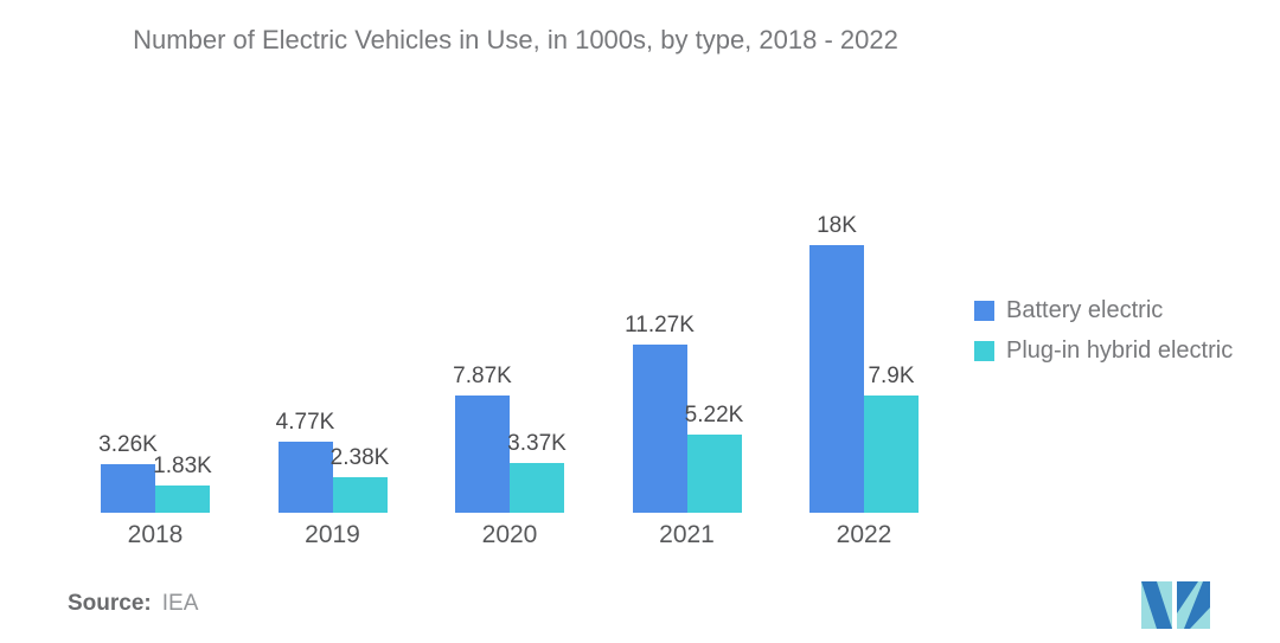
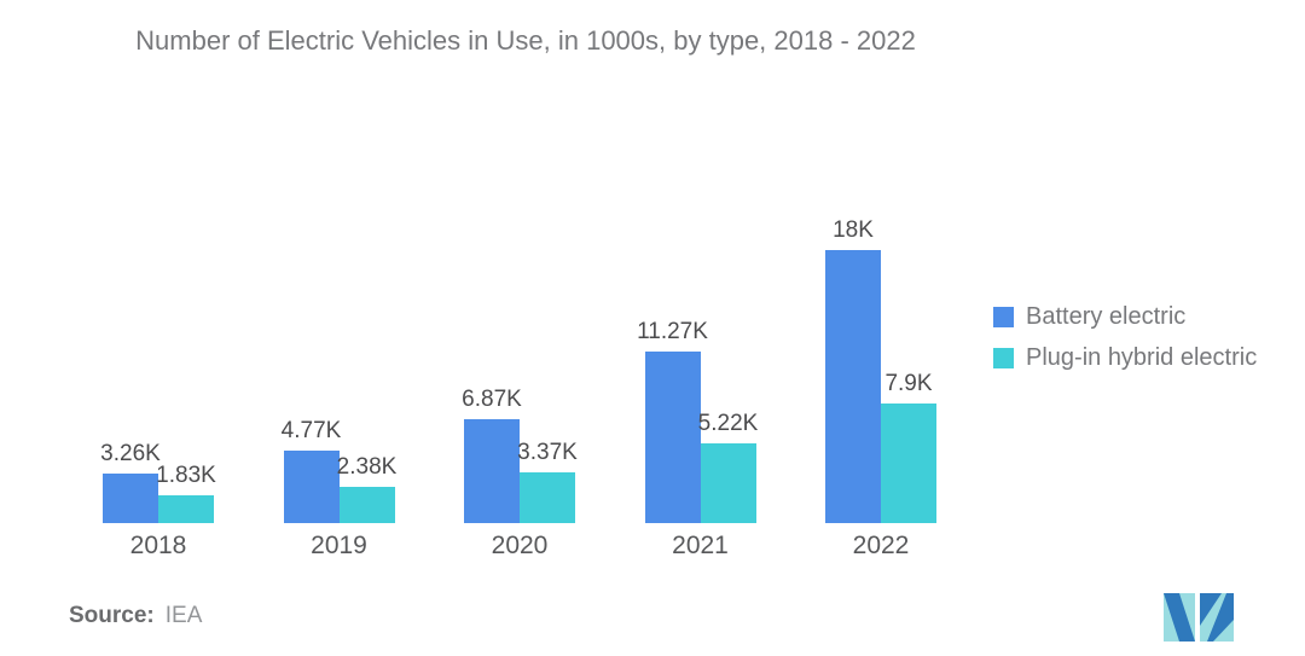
Battery electric/2020: 7.87K -> 6.87K
